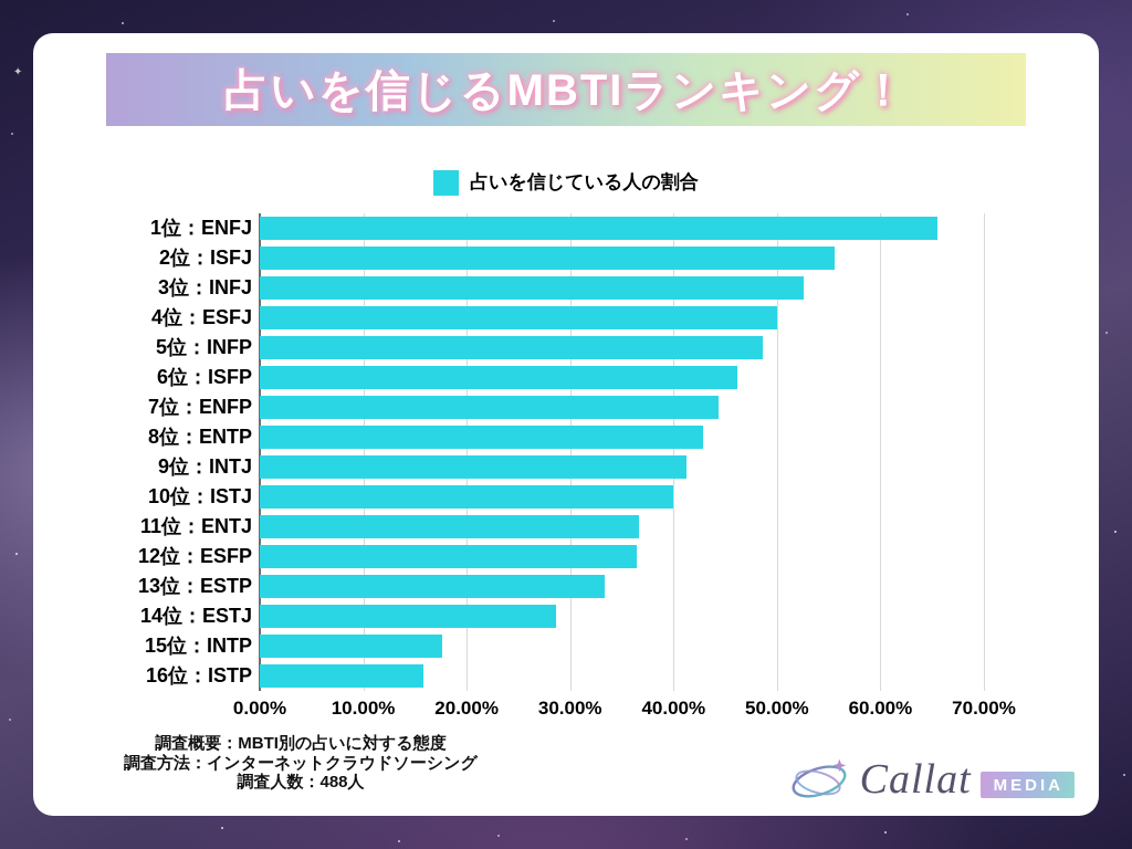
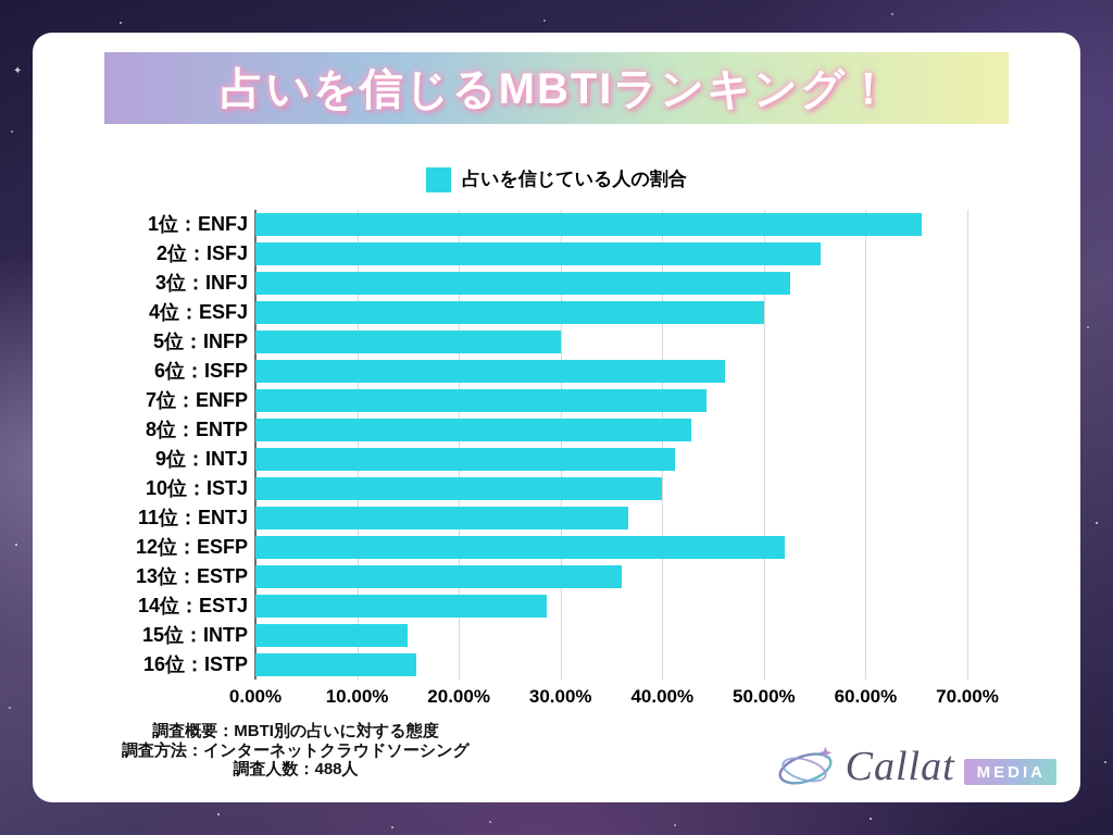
5位：INFP: 49% -> 30%
12位：ESFP: 36% -> 52%
13位：ESTP: 33% -> 36%
15位：INTP: 18% -> 15%
